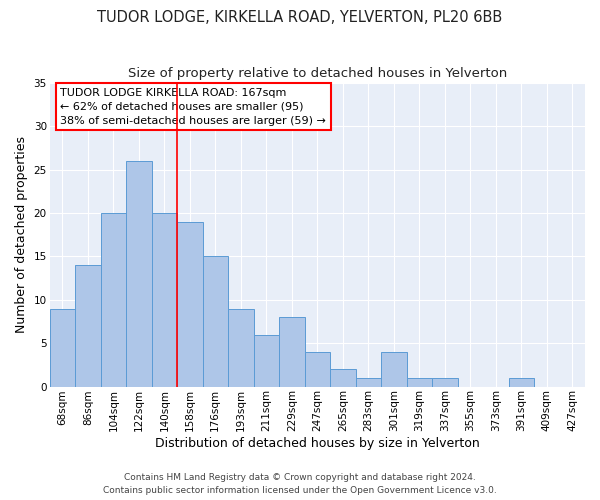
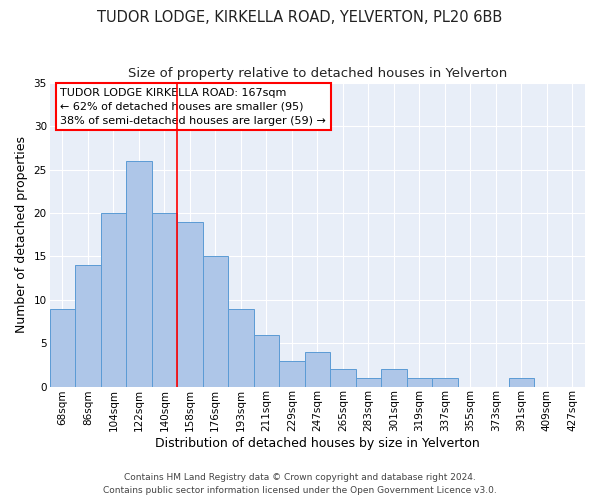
229sqm: 8 -> 3
301sqm: 4 -> 2
